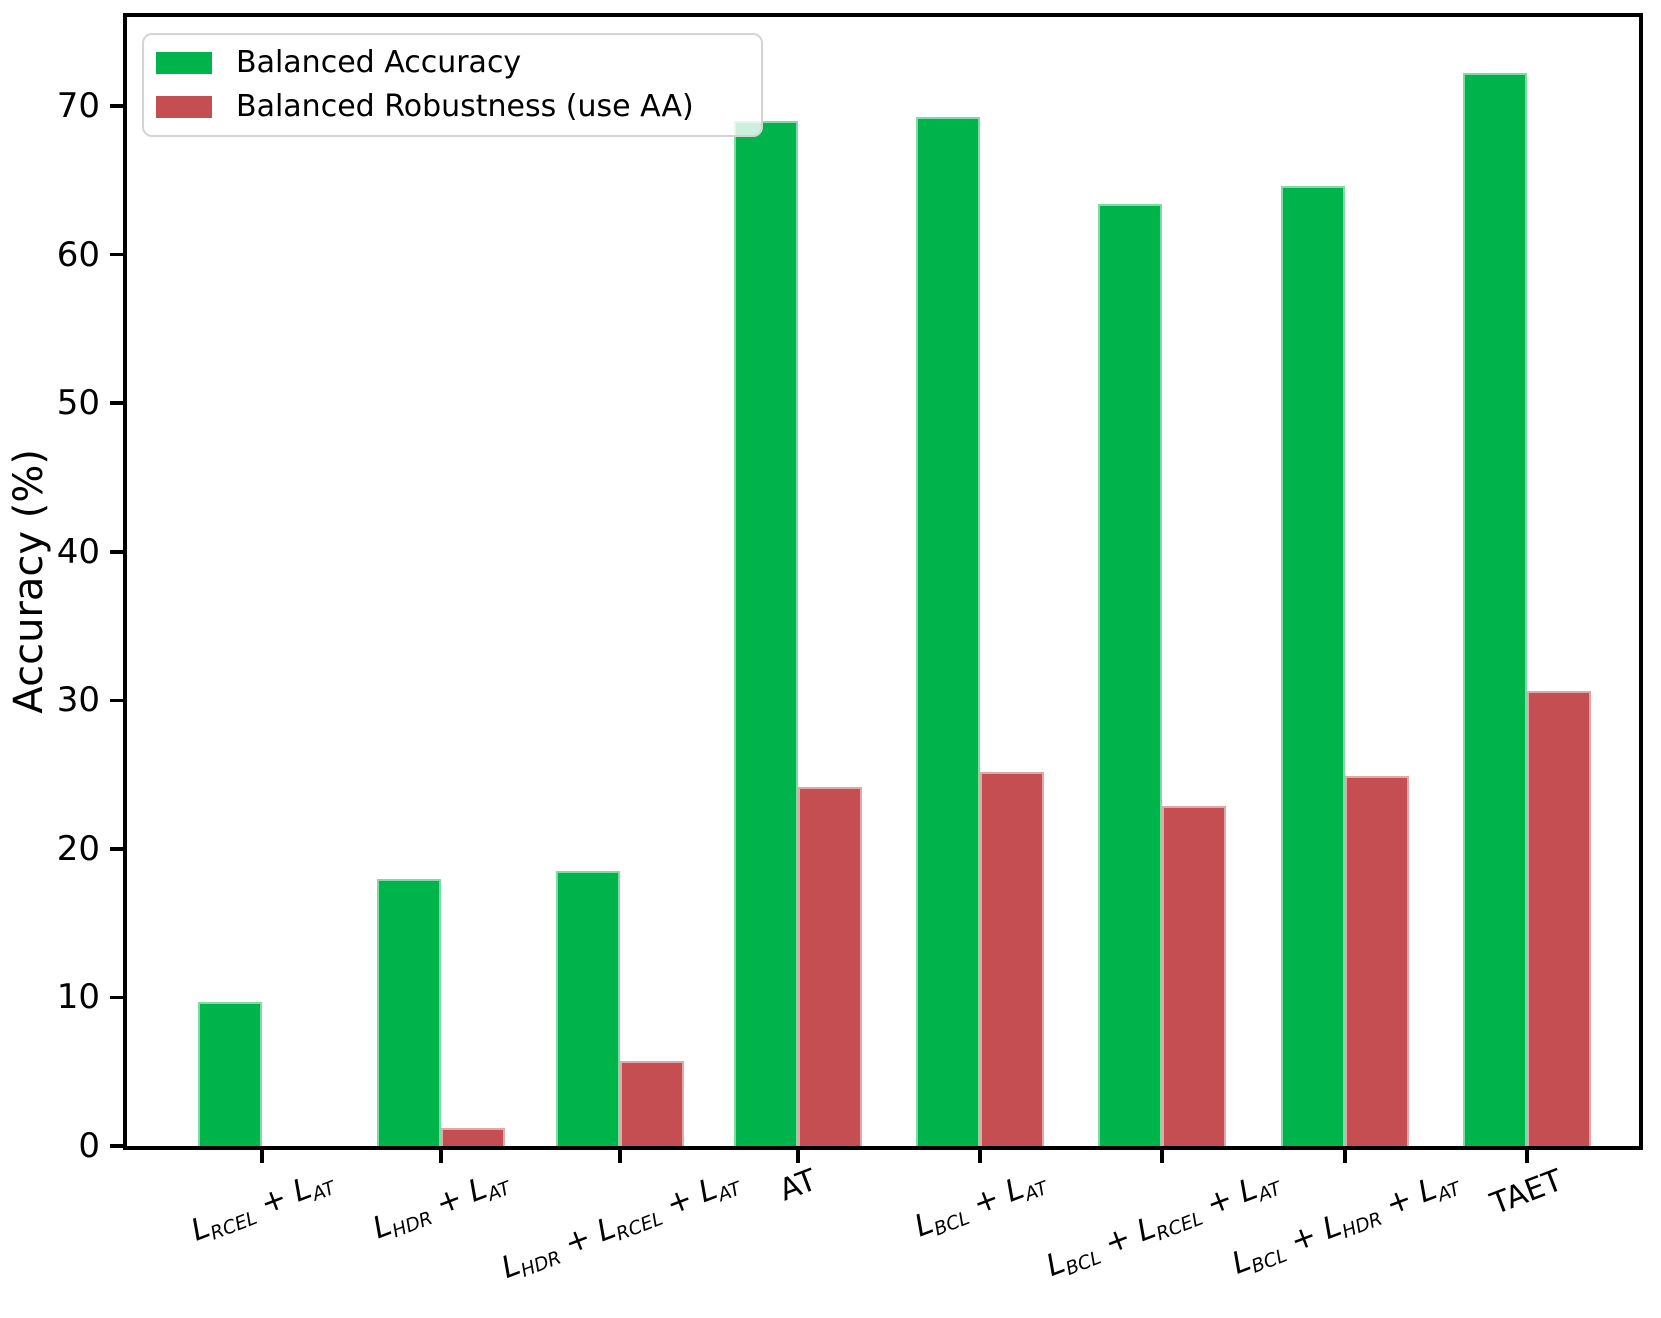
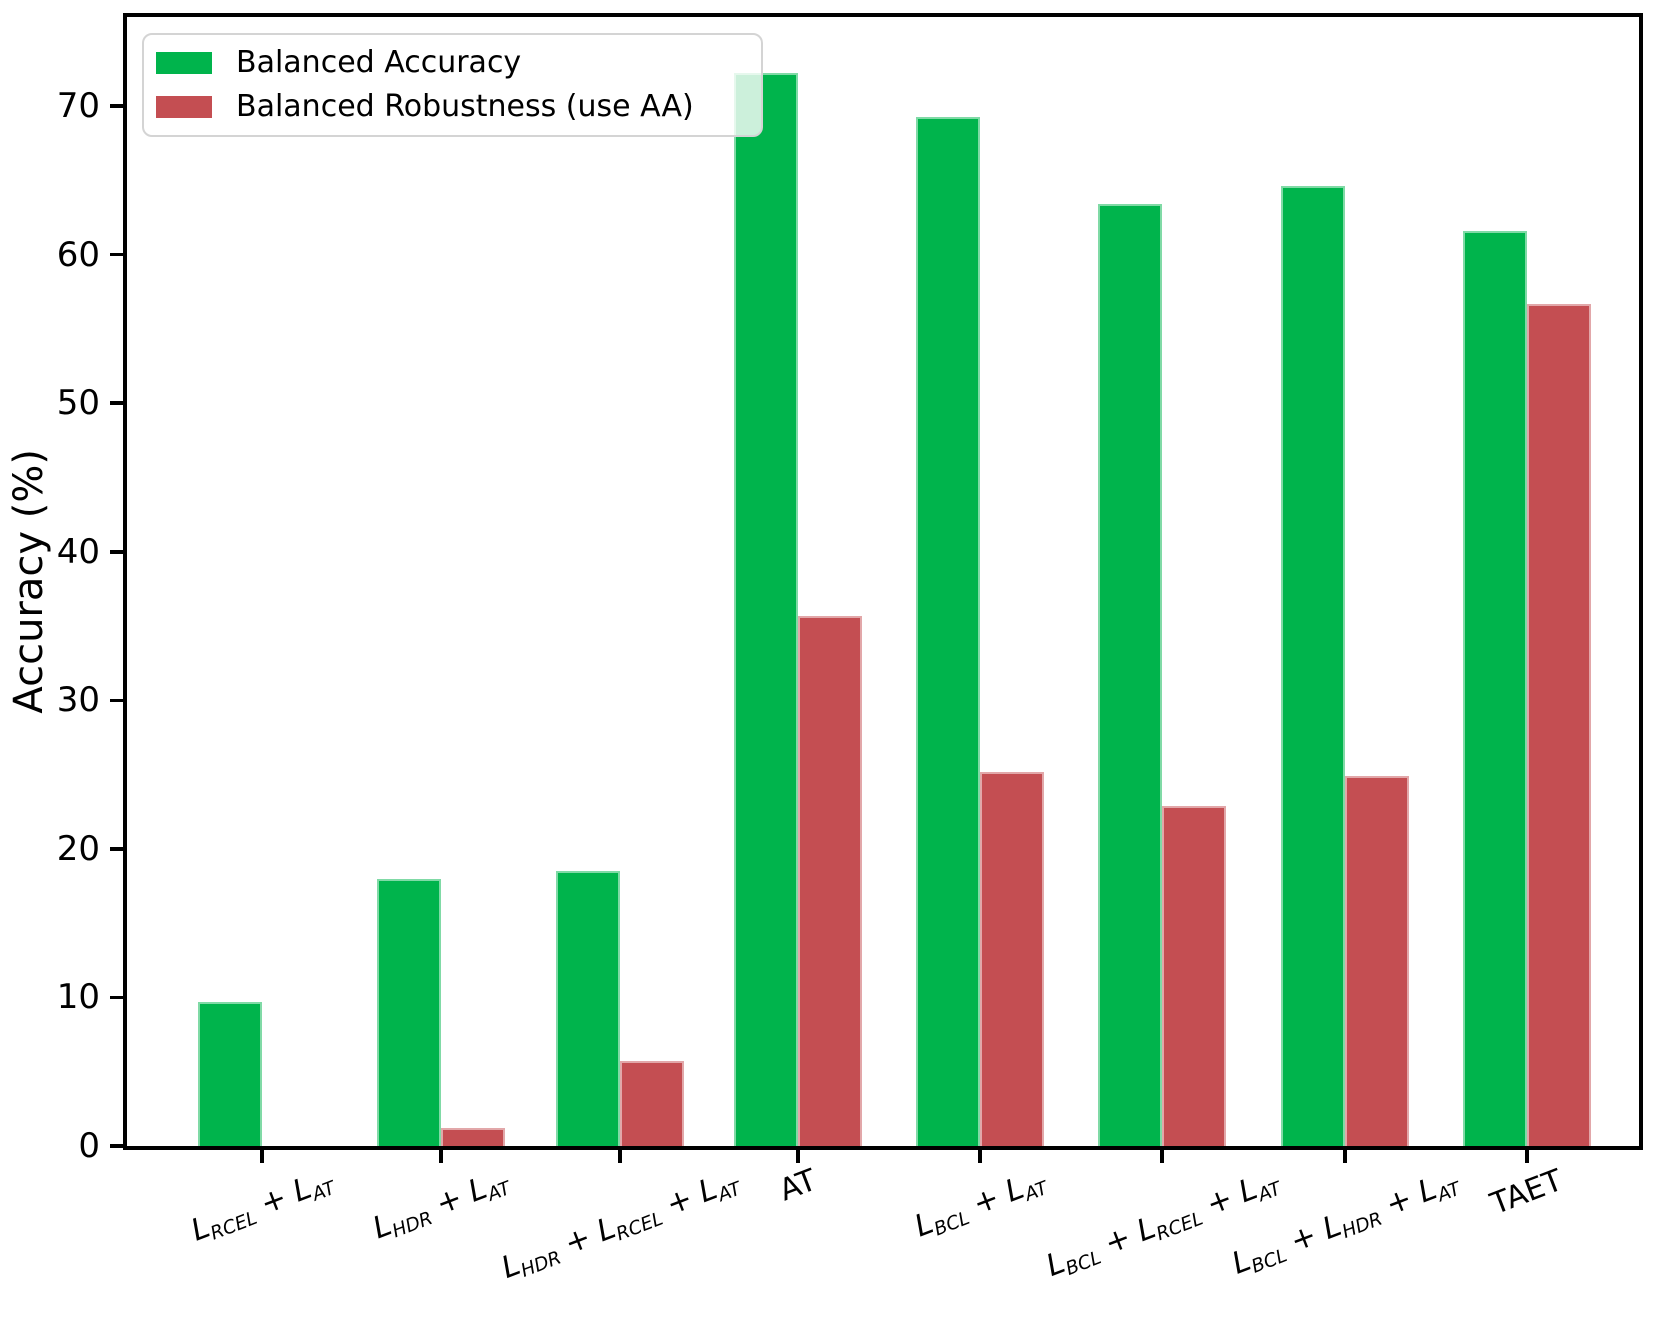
Balanced Accuracy/AT: 69.0 -> 72.2
Balanced Robustness (use AA)/AT: 24.2 -> 35.7
Balanced Accuracy/TAET: 72.2 -> 61.6
Balanced Robustness (use AA)/TAET: 30.6 -> 56.7
